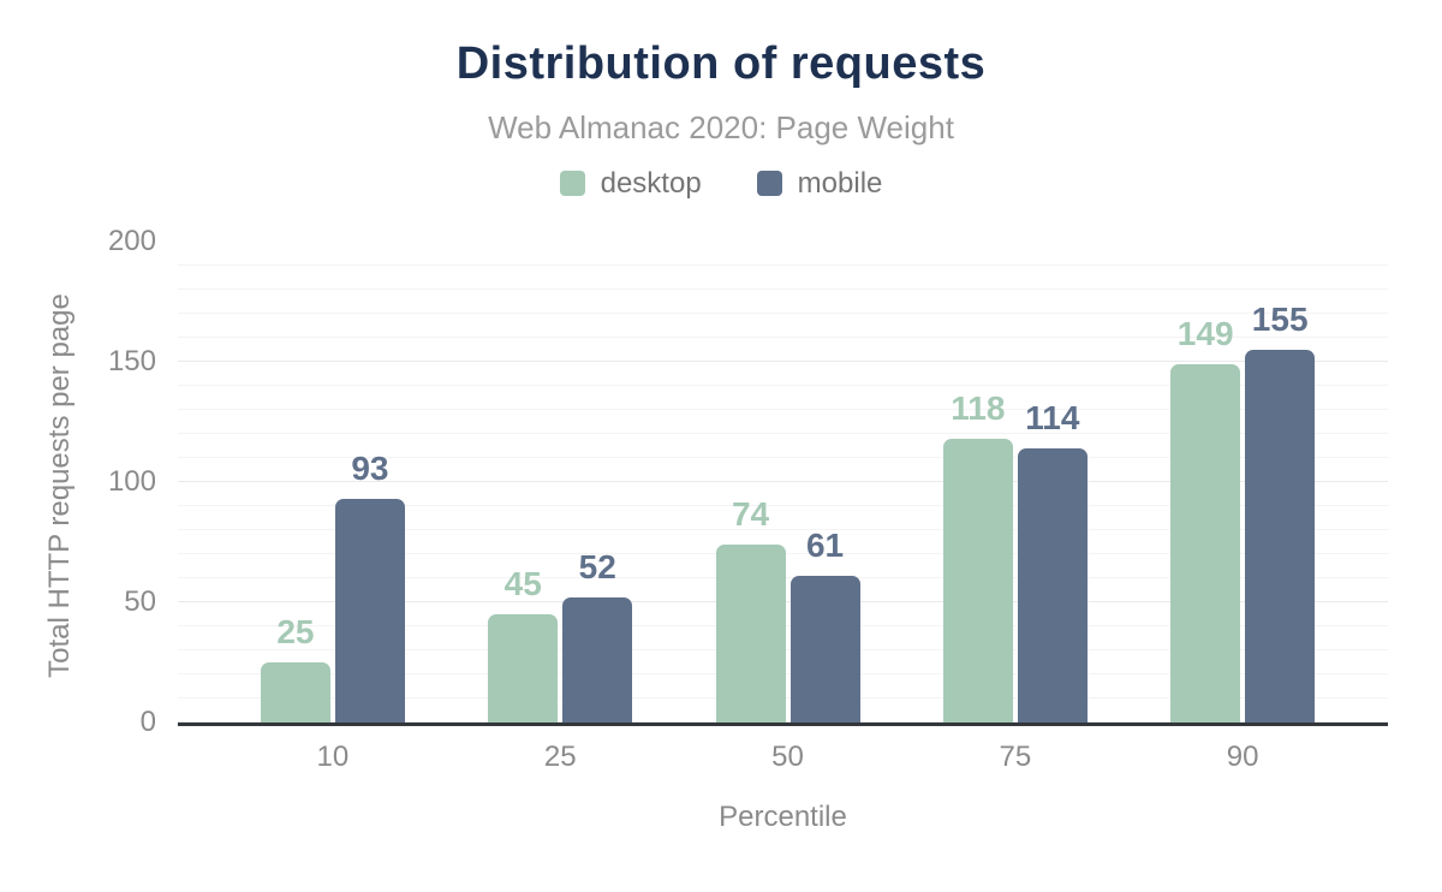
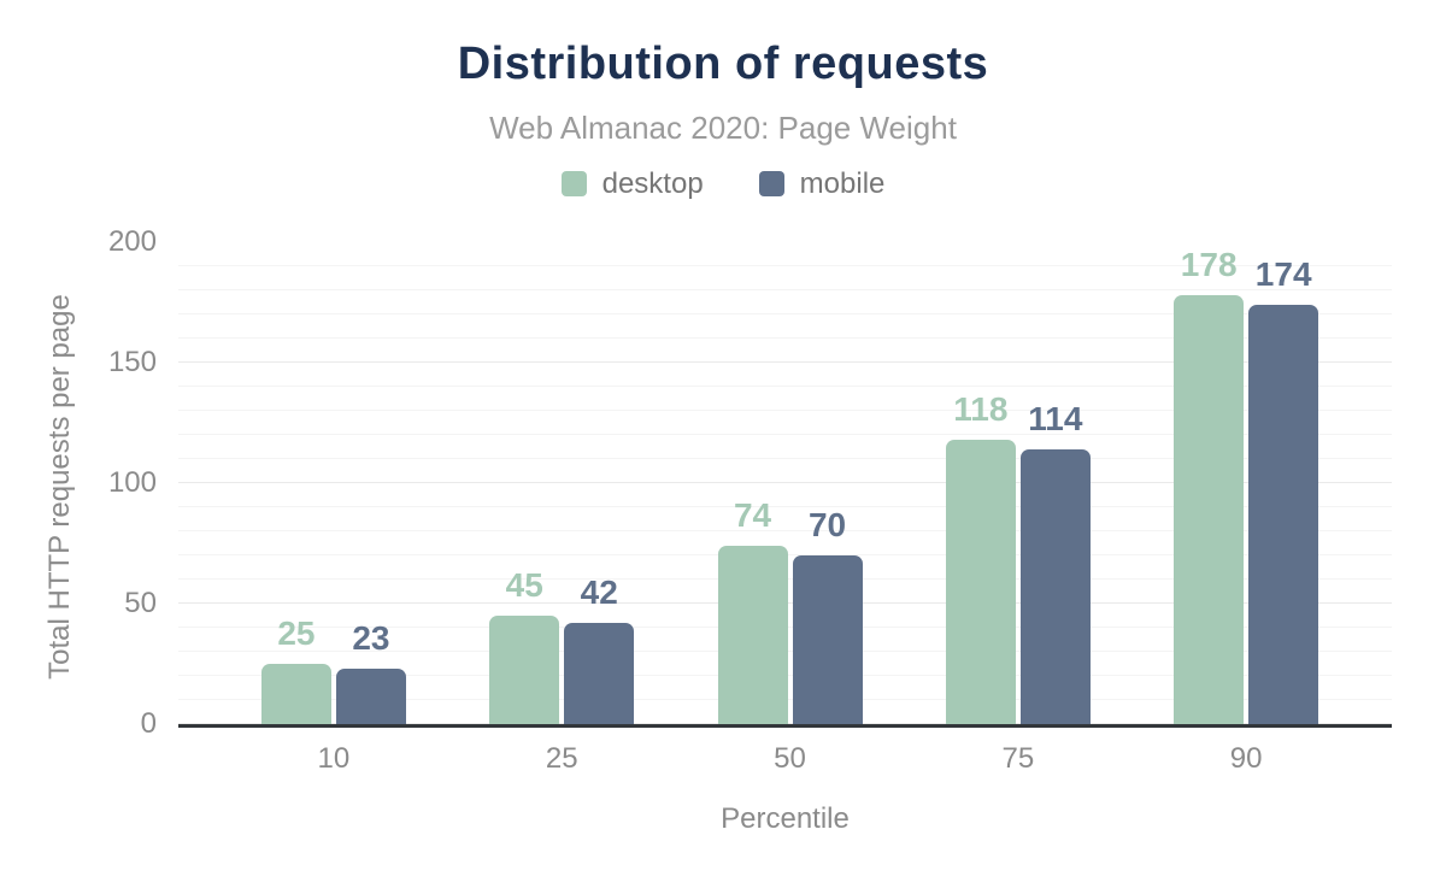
mobile/10: 93 -> 23
mobile/25: 52 -> 42
mobile/50: 61 -> 70
desktop/90: 149 -> 178
mobile/90: 155 -> 174
